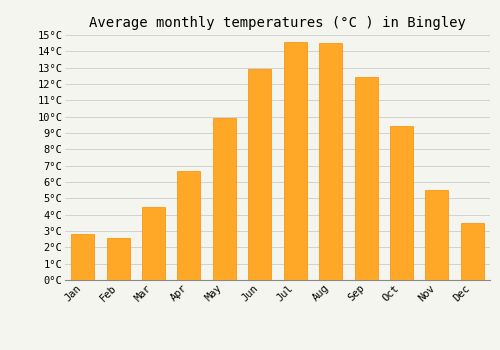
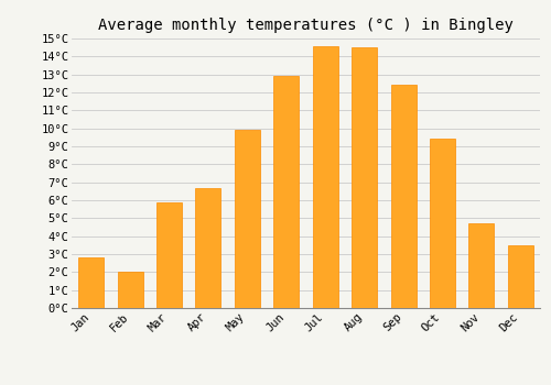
Feb: 2.6°C -> 2.0°C
Mar: 4.5°C -> 5.9°C
Nov: 5.5°C -> 4.7°C
